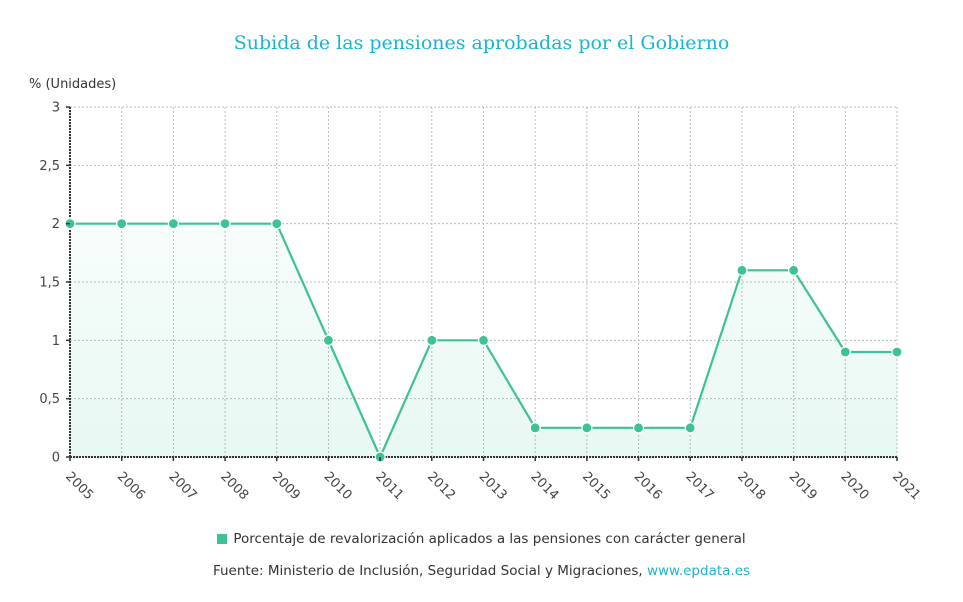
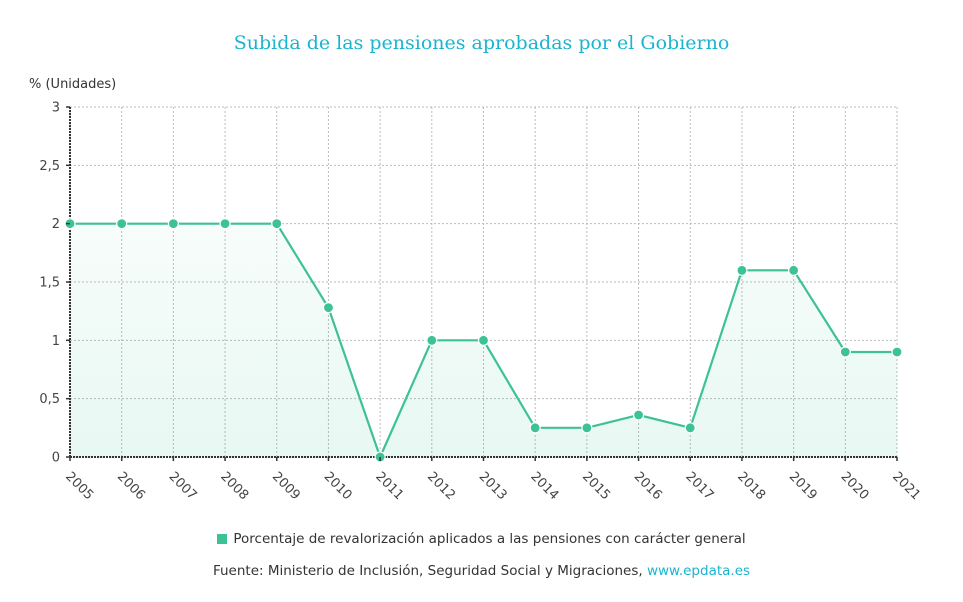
2010: 1.00 -> 1.28
2016: 0.25 -> 0.36
